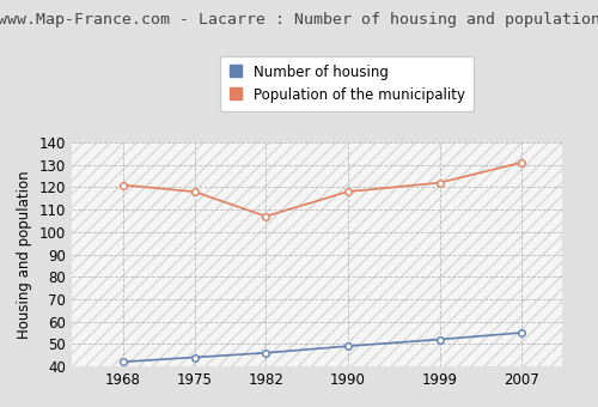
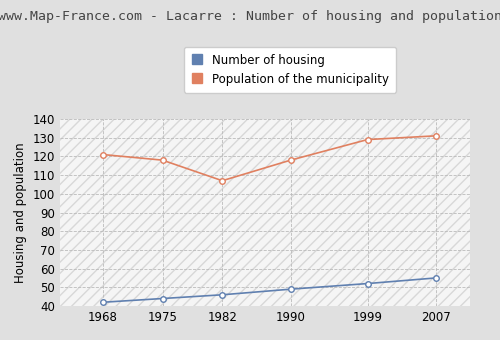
Population of the municipality/1999: 122 -> 129
